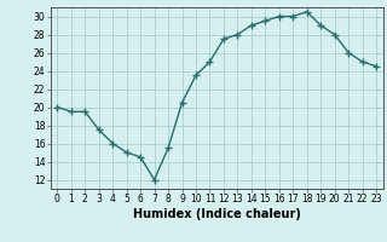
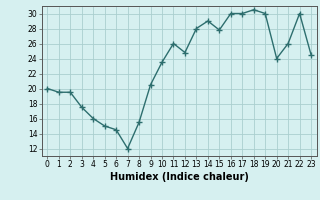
11: 25.0 -> 26.0
12: 27.5 -> 24.8
15: 29.5 -> 27.8
19: 29.0 -> 30.0
20: 28.0 -> 24.0
22: 25.0 -> 30.0
